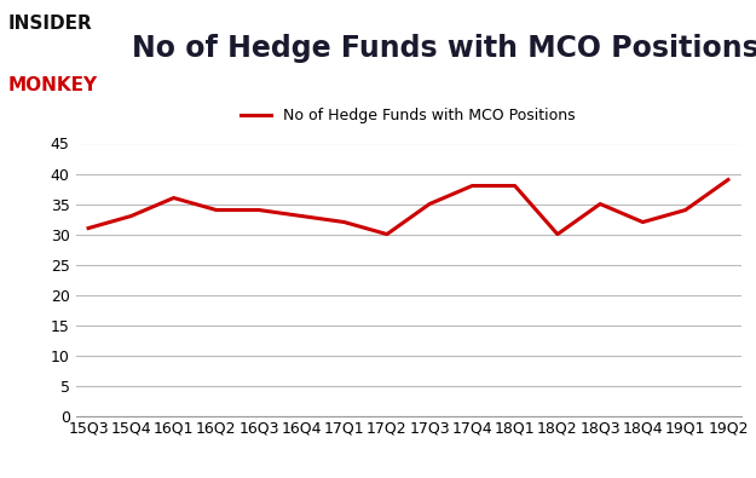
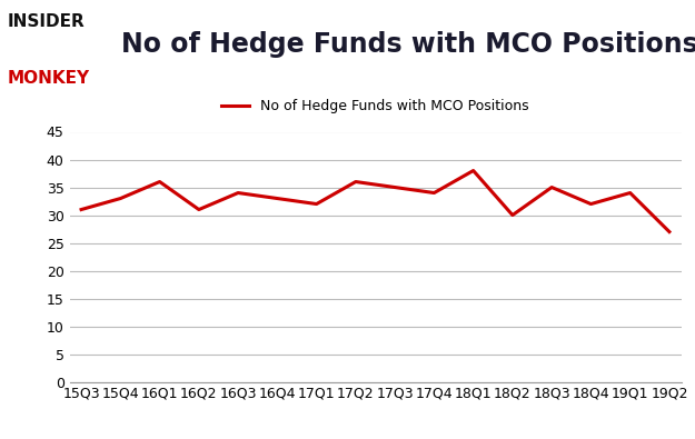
16Q2: 34 -> 31
17Q2: 30 -> 36
17Q4: 38 -> 34
19Q2: 39 -> 27
